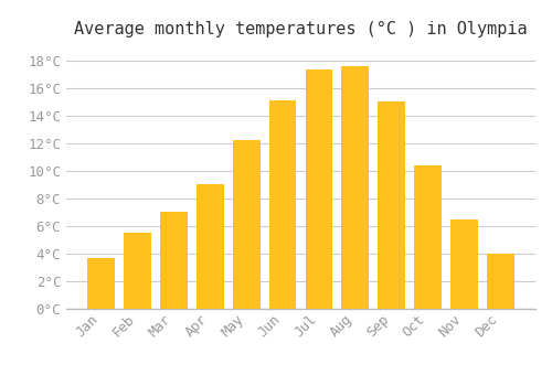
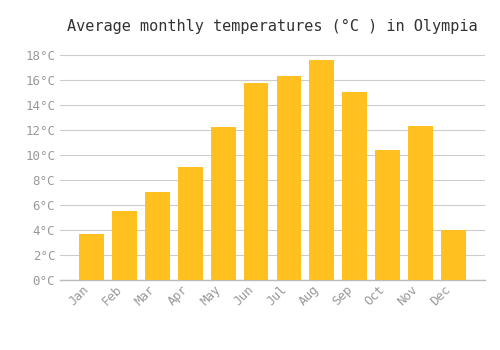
Jun: 15.1°C -> 15.7°C
Jul: 17.3°C -> 16.3°C
Nov: 6.5°C -> 12.3°C
